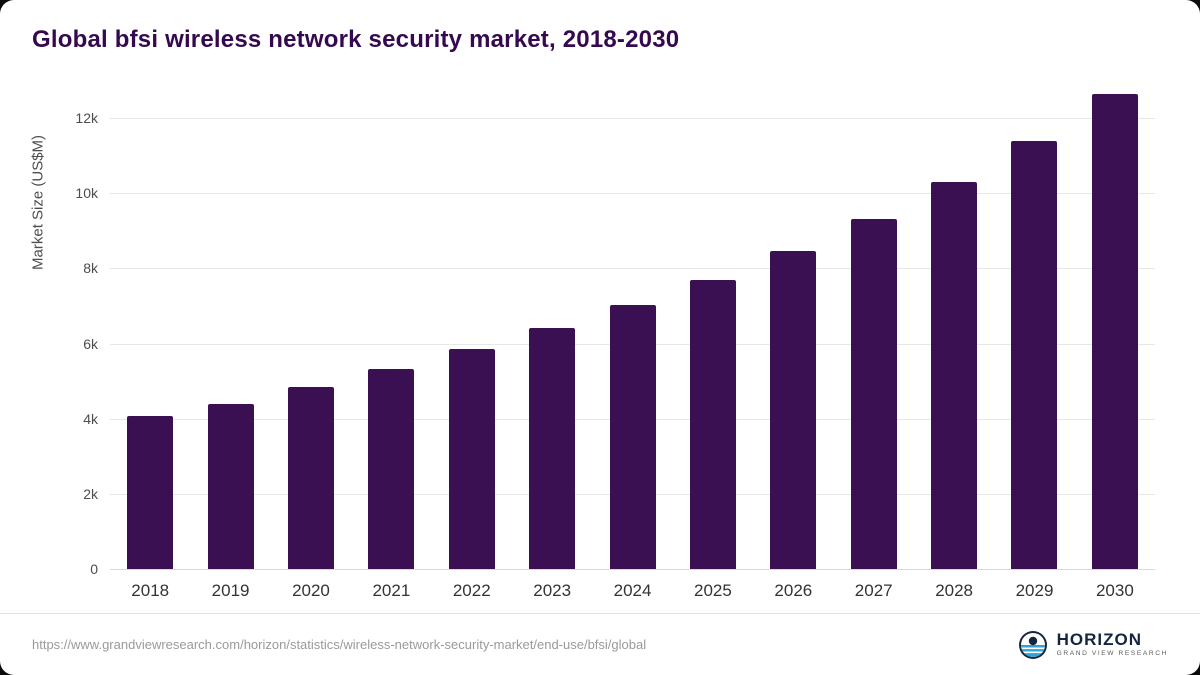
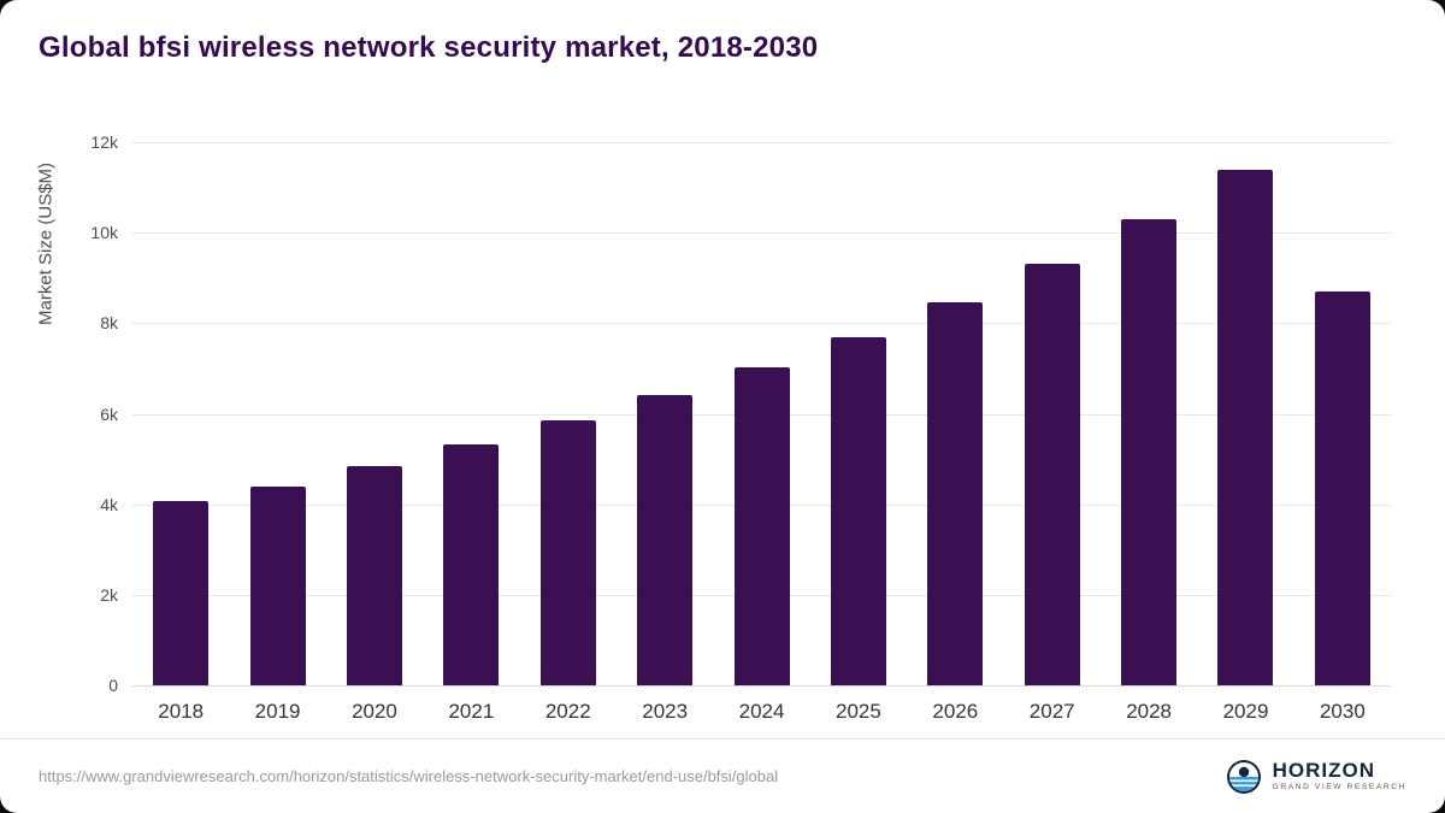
2030: 12.6k -> 8.7k
